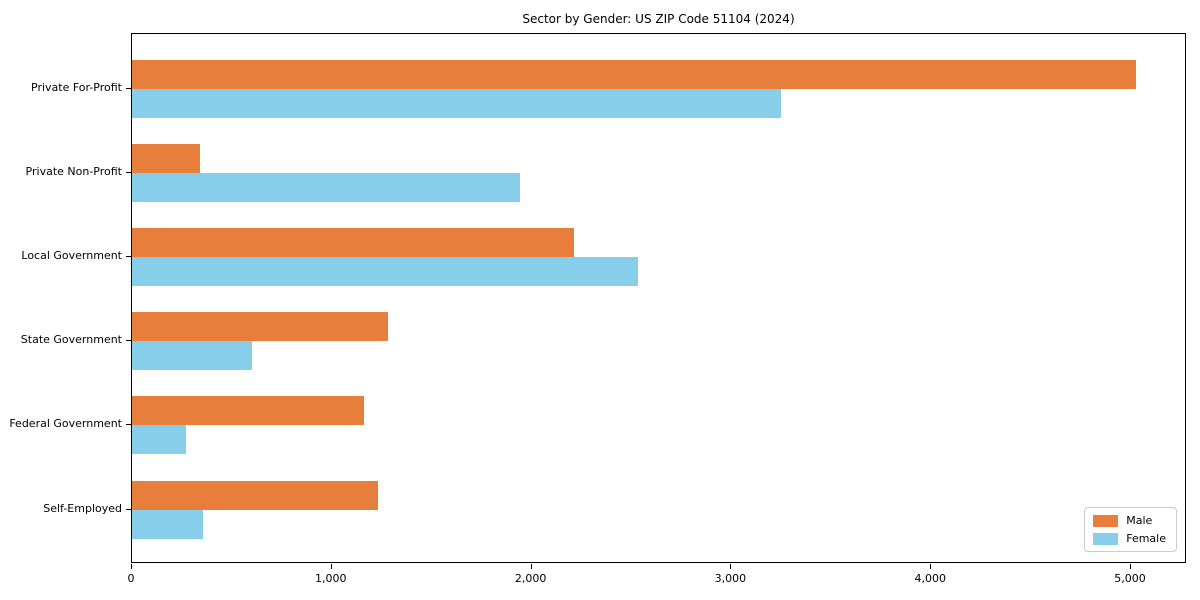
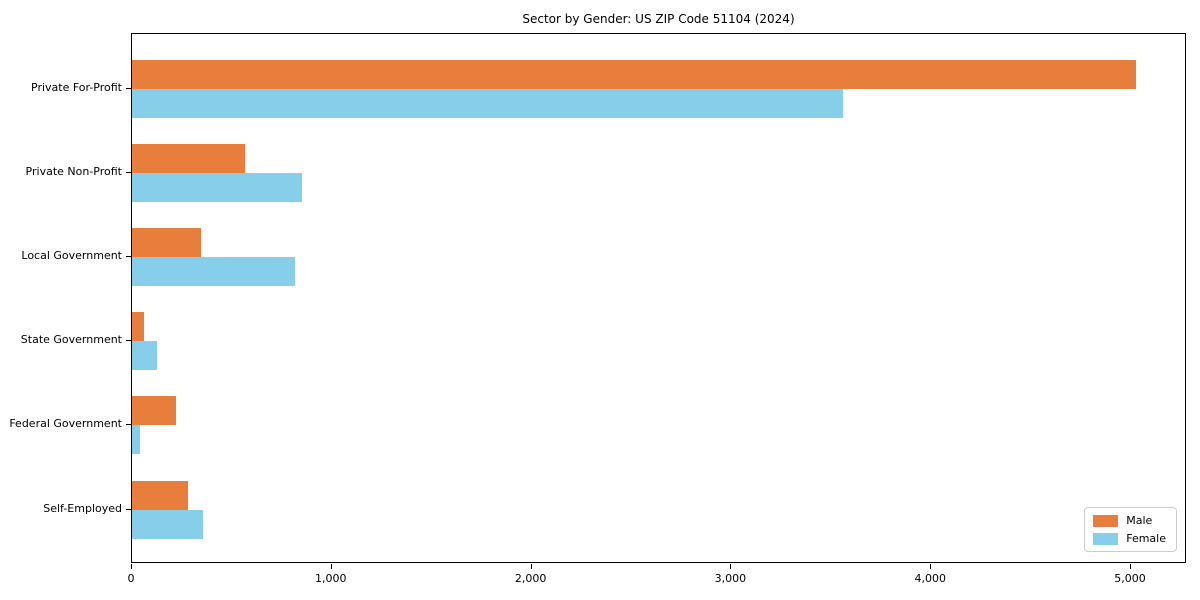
Female/Private For-Profit: 3250 -> 3560
Male/Private Non-Profit: 340 -> 560
Female/Private Non-Profit: 1940 -> 850
Male/Local Government: 2210 -> 340
Female/Local Government: 2530 -> 820
Male/State Government: 1280 -> 60
Female/State Government: 600 -> 120
Male/Federal Government: 1160 -> 220
Female/Federal Government: 270 -> 40
Male/Self-Employed: 1230 -> 280
